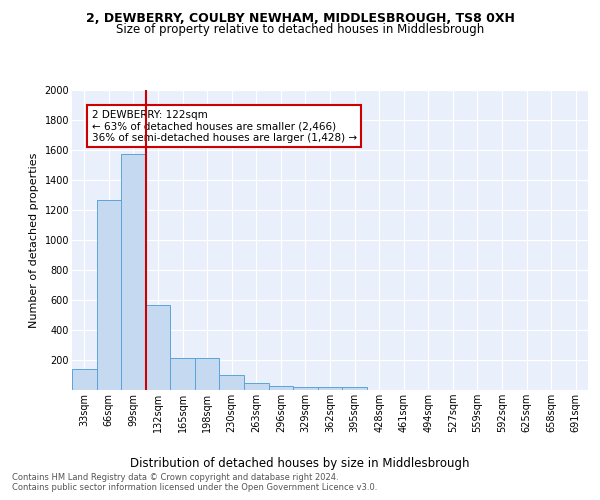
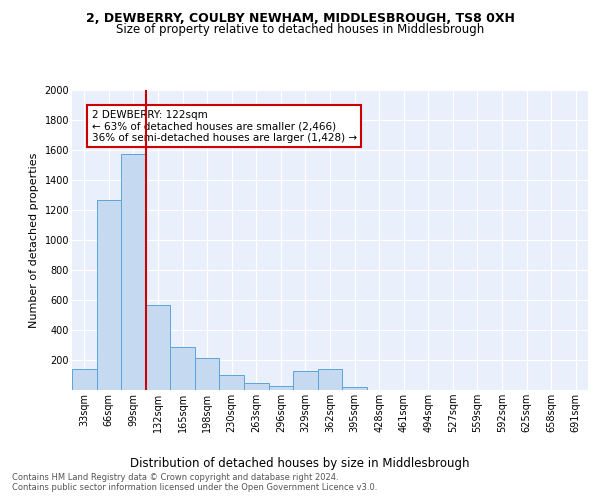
165sqm: 220 -> 290
329sqm: 20 -> 130
362sqm: 20 -> 140
